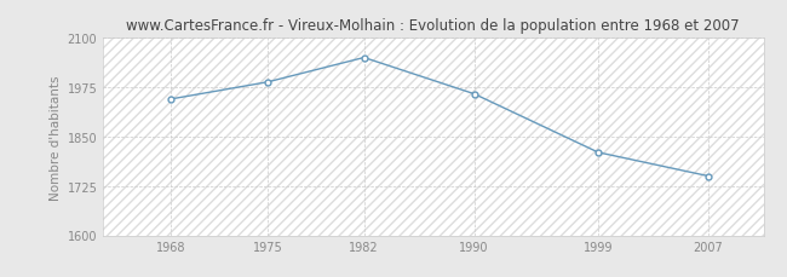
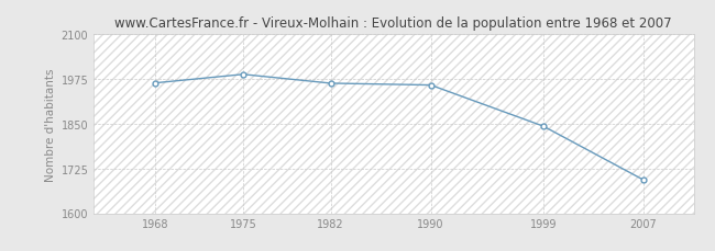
1968: 1945 -> 1964
1982: 2050 -> 1963
1999: 1810 -> 1843
2007: 1750 -> 1693
